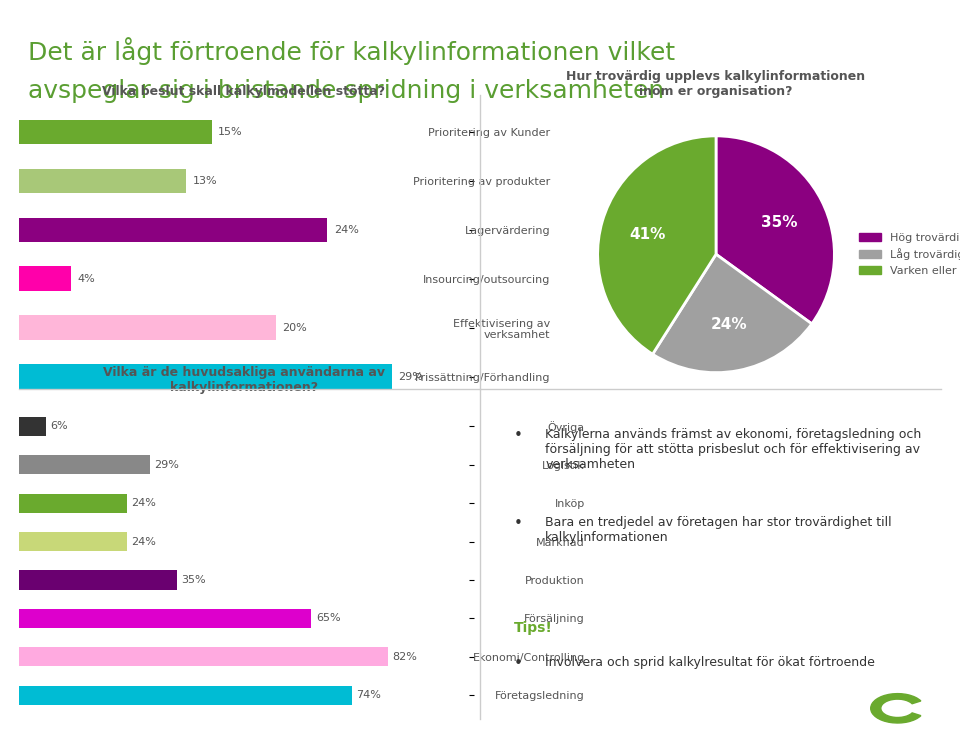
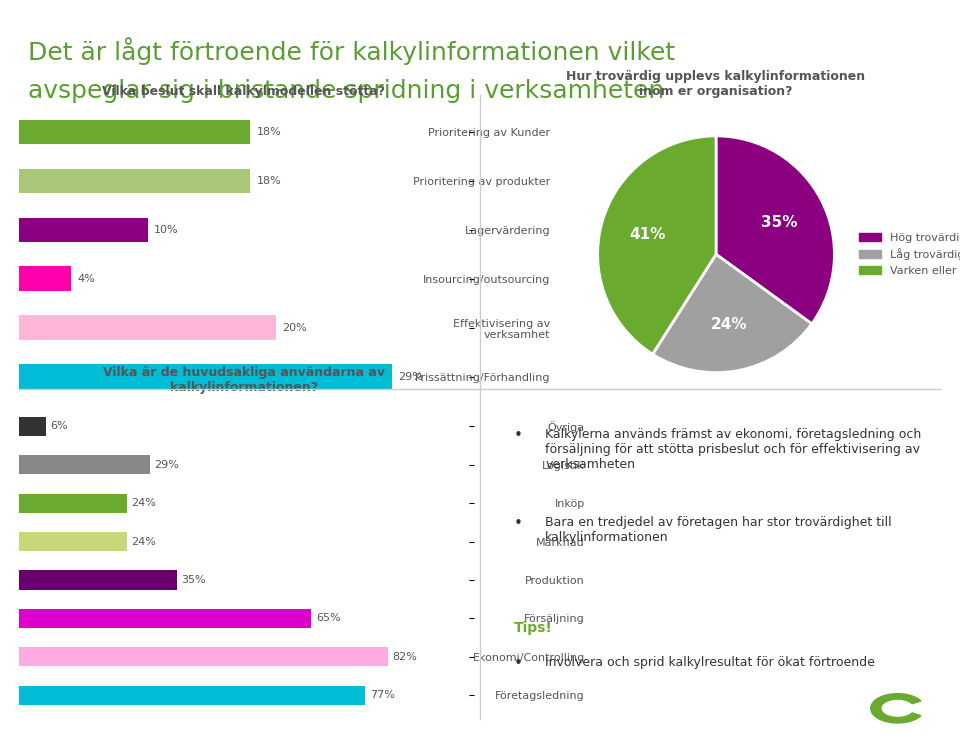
Prioritering av Kunder: 15% -> 18%
Prioritering av produkter: 13% -> 18%
Lagervärdering: 24% -> 10%
Vilka är de huvudsakliga användarna av kalkylinformationen?/Företagsledning: 74% -> 77%
